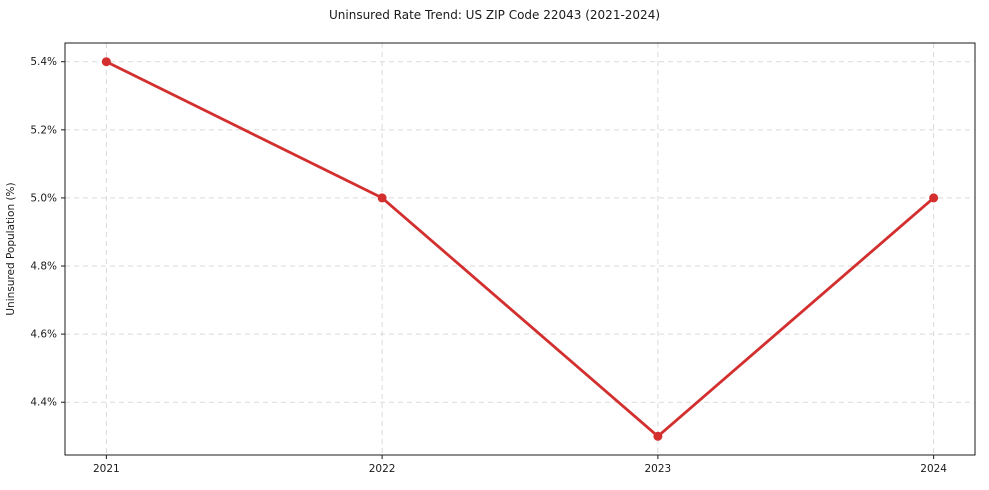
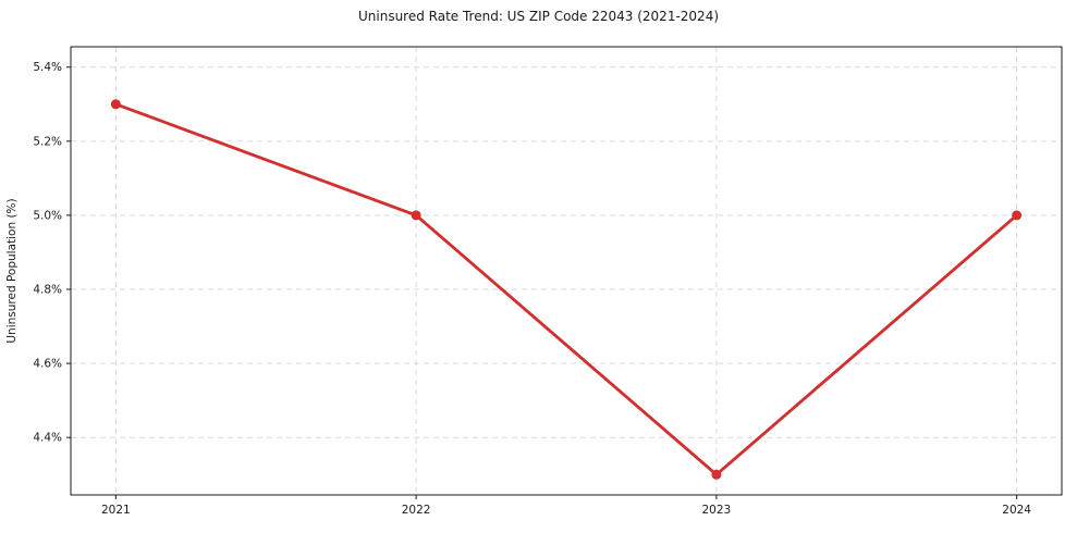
2021: 5.4% -> 5.3%
